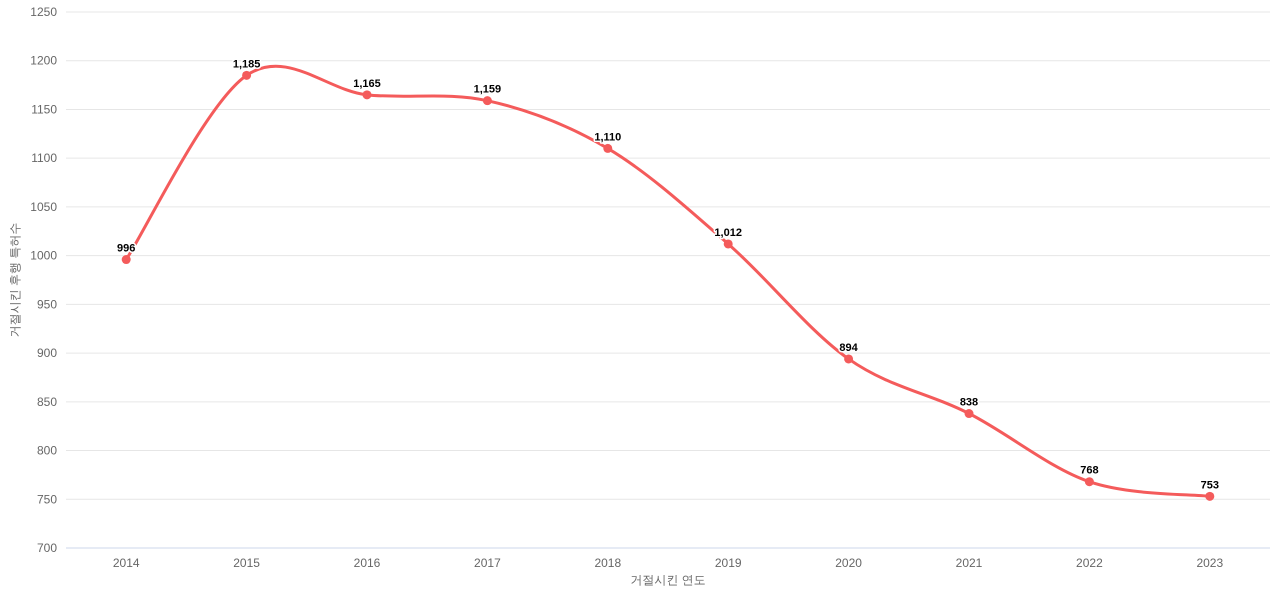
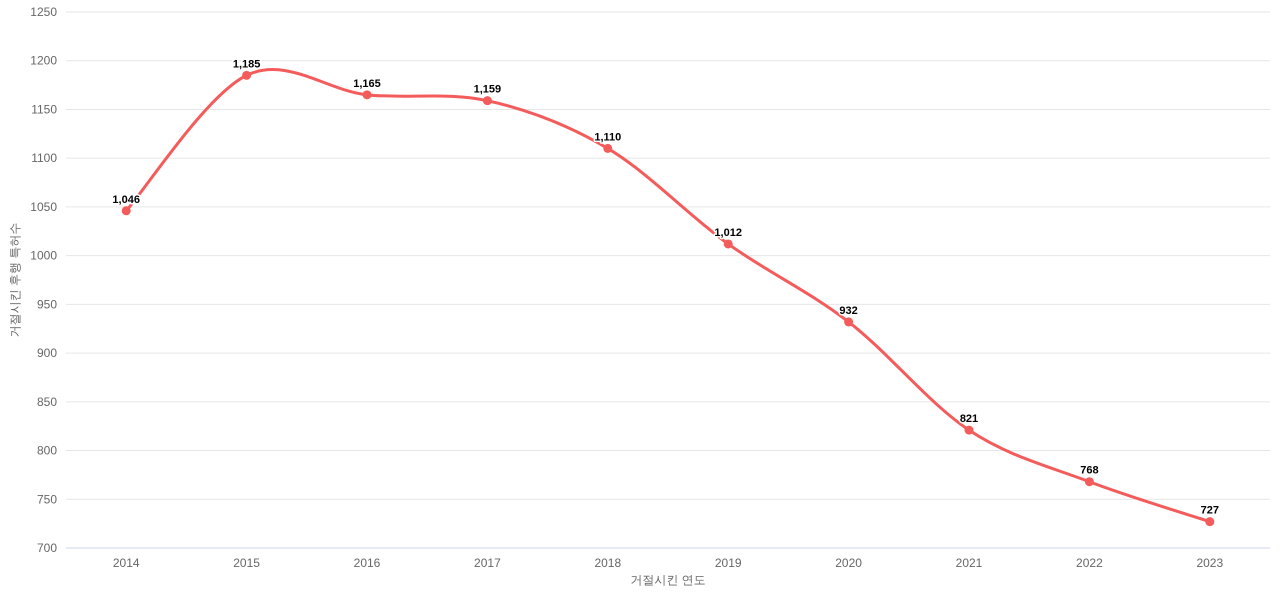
2014: 996 -> 1,046
2020: 894 -> 932
2021: 838 -> 821
2023: 753 -> 727
